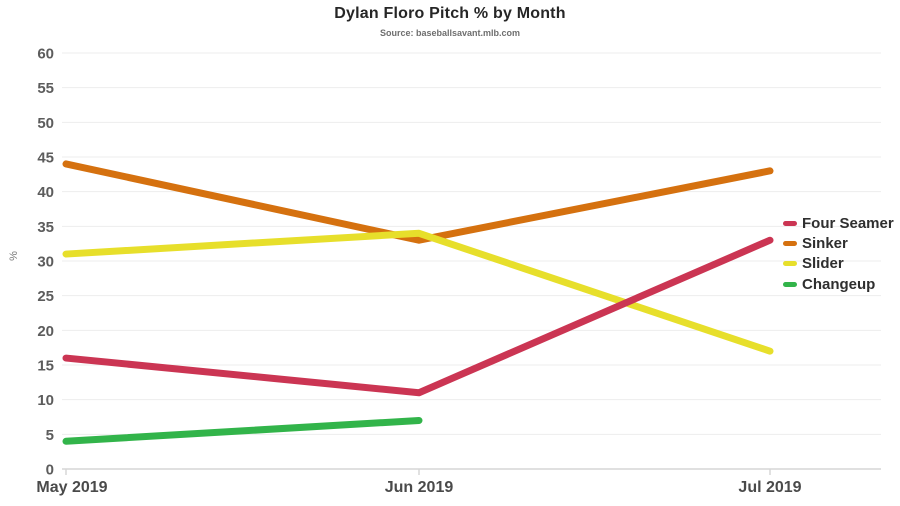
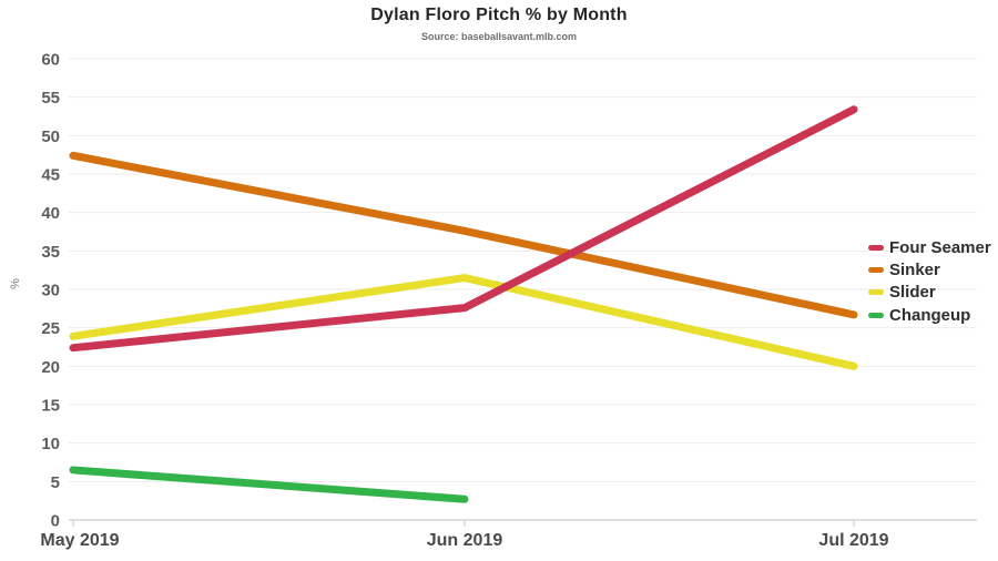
Four Seamer/May 2019: 16 -> 22
Sinker/May 2019: 44 -> 47
Slider/May 2019: 31 -> 24
Changeup/May 2019: 4 -> 6
Four Seamer/Jun 2019: 11 -> 28
Sinker/Jun 2019: 33 -> 38
Slider/Jun 2019: 34 -> 32
Changeup/Jun 2019: 7 -> 3
Four Seamer/Jul 2019: 33 -> 53
Sinker/Jul 2019: 43 -> 27
Slider/Jul 2019: 17 -> 20
